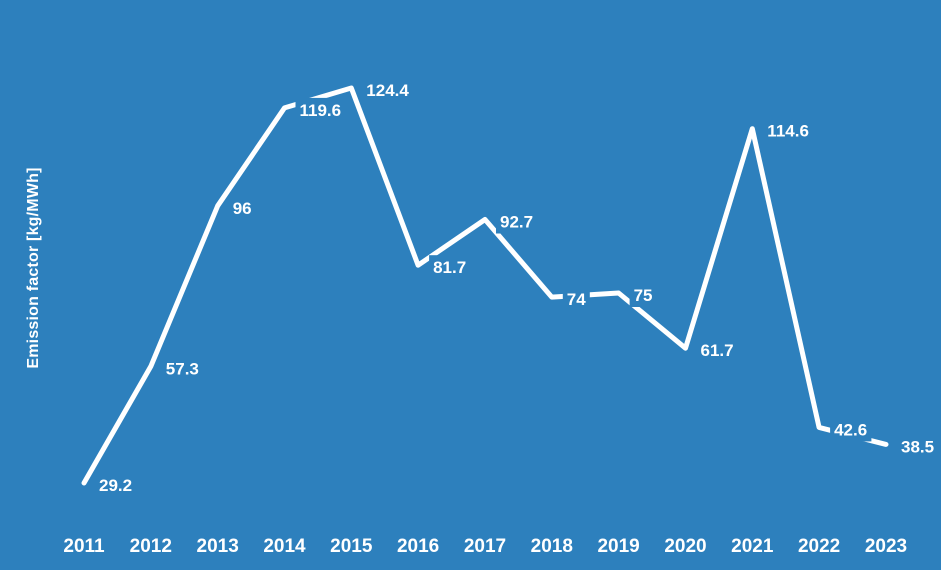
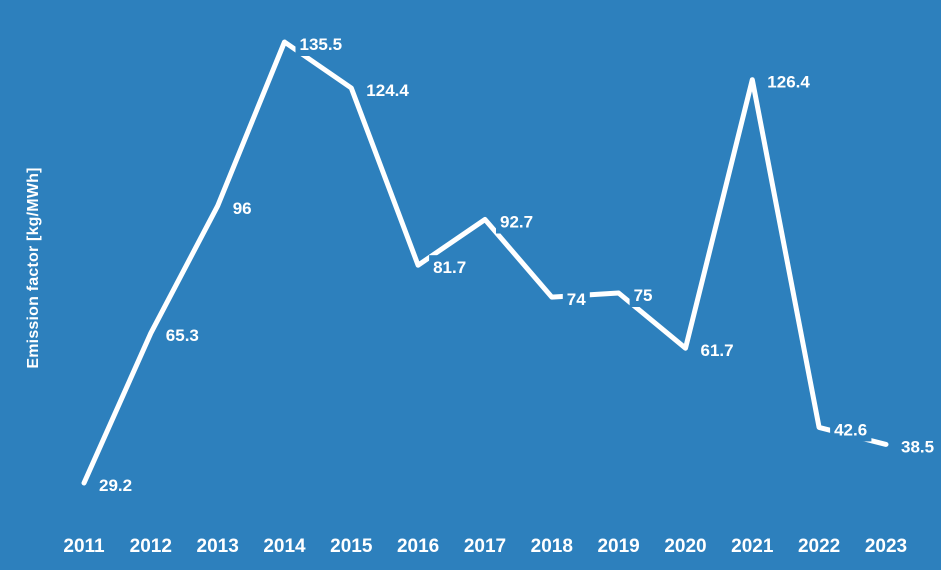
2012: 57.3 -> 65.3
2014: 119.6 -> 135.5
2021: 114.6 -> 126.4
